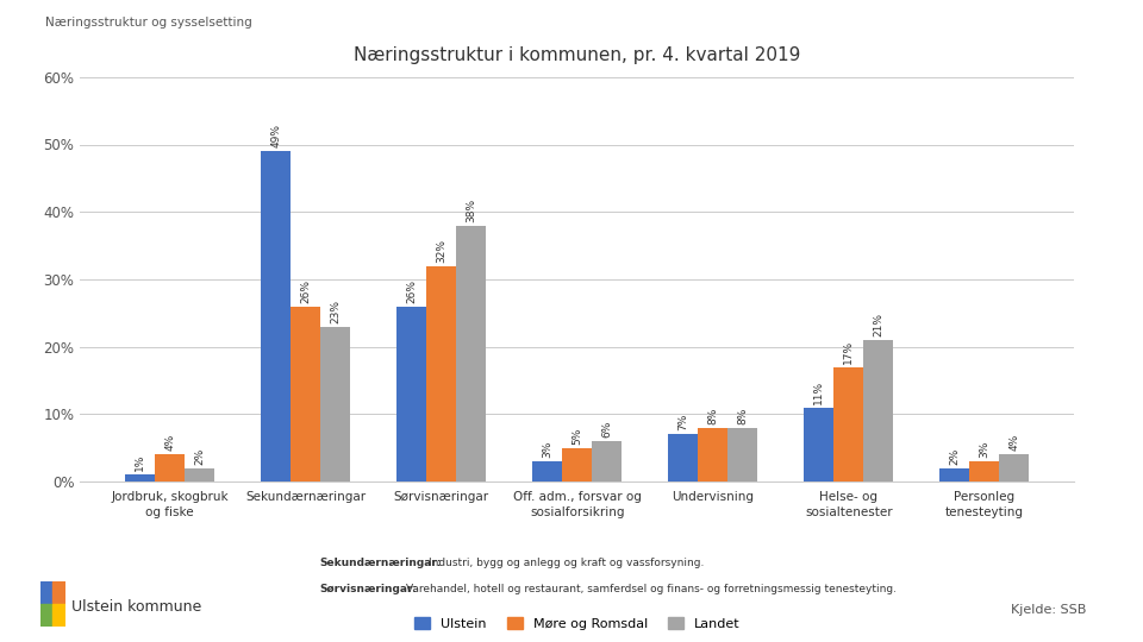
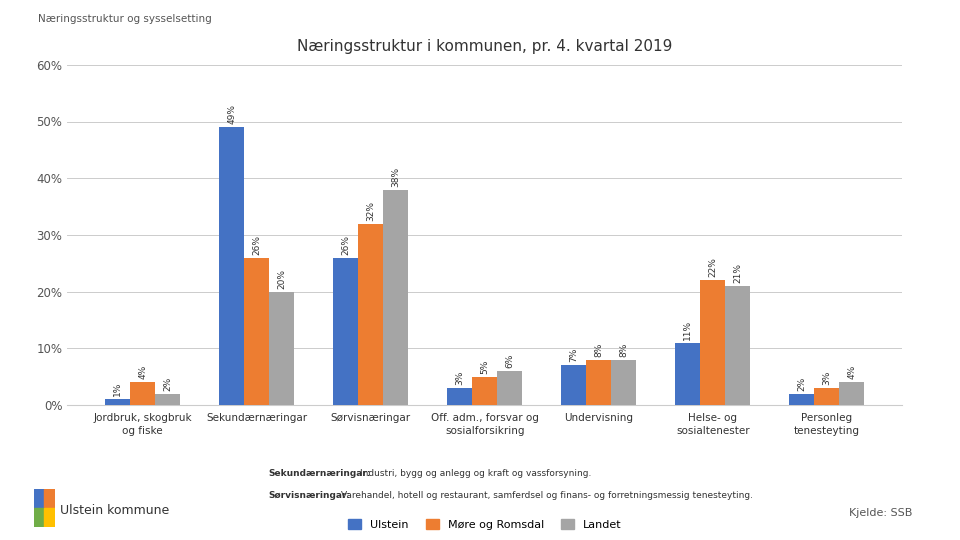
Landet/Sekundærnæringar: 23% -> 20%
Møre og Romsdal/Helse- og sosialtenester: 17% -> 22%
